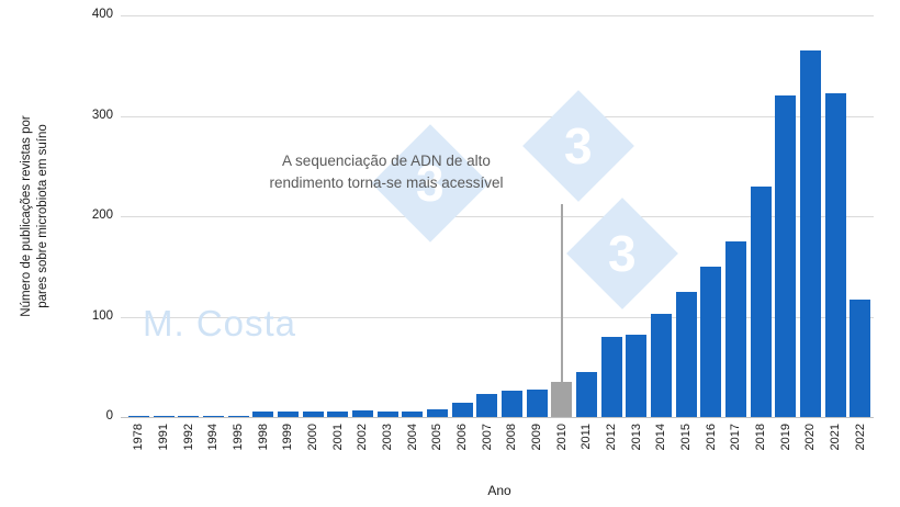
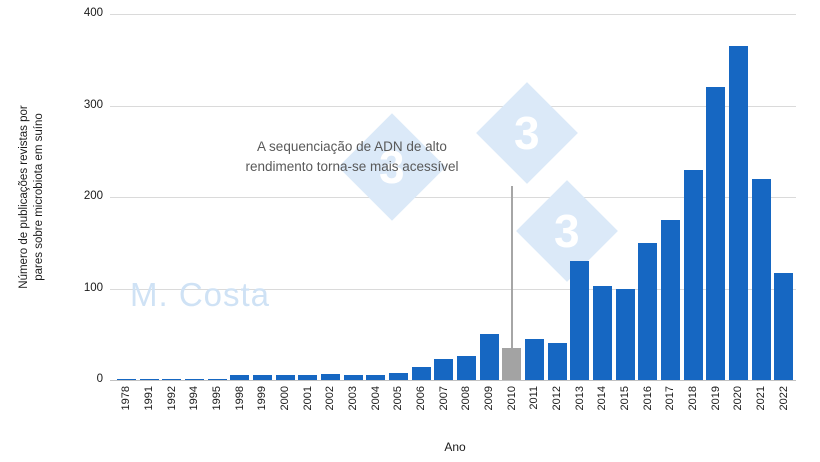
2009: 30 -> 50
2012: 80 -> 40
2013: 80 -> 130
2015: 120 -> 100
2021: 320 -> 220
